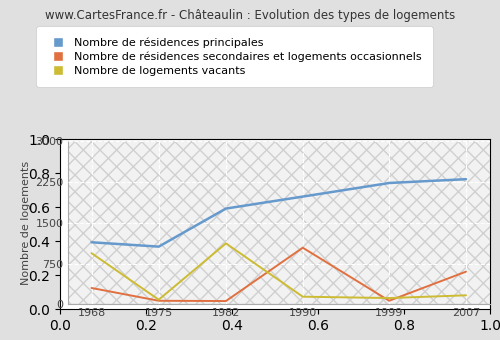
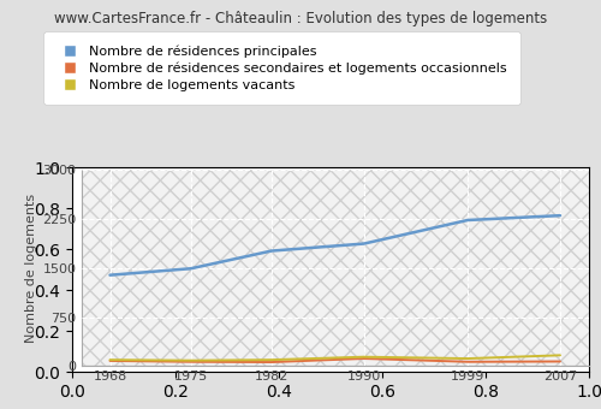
Nombre de résidences principales/1968: 1140 -> 1390
Nombre de résidences secondaires et logements occasionnels/1968: 300 -> 80
Nombre de logements vacants/1968: 940 -> 100
Nombre de résidences principales/1975: 1060 -> 1490
Nombre de logements vacants/1982: 1120 -> 100
Nombre de résidences principales/1990: 1980 -> 1870
Nombre de résidences secondaires et logements occasionnels/1990: 1040 -> 120
Nombre de résidences secondaires et logements occasionnels/2007: 600 -> 70
